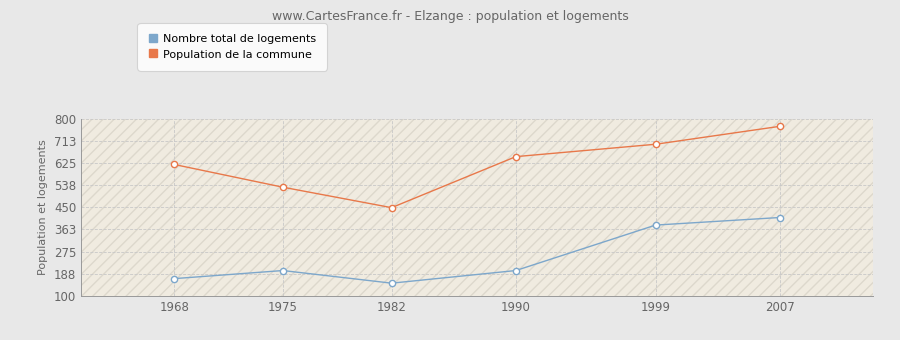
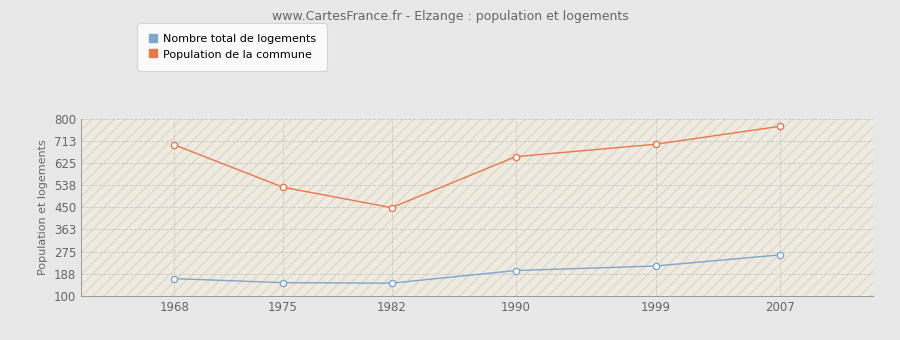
Population de la commune/1968: 620 -> 698
Nombre total de logements/1975: 200 -> 152
Nombre total de logements/1999: 380 -> 218
Nombre total de logements/2007: 410 -> 262
